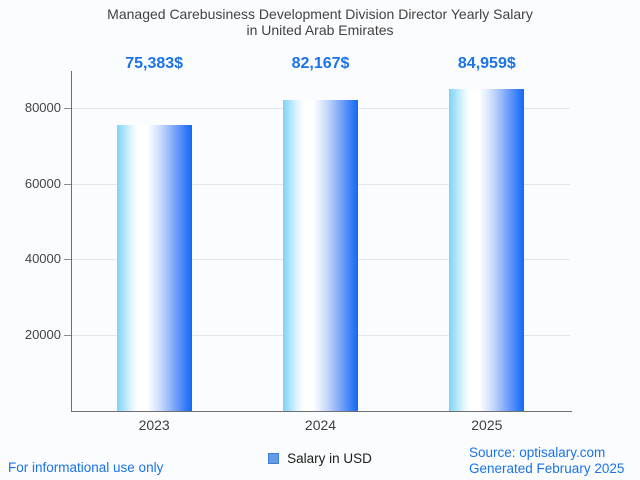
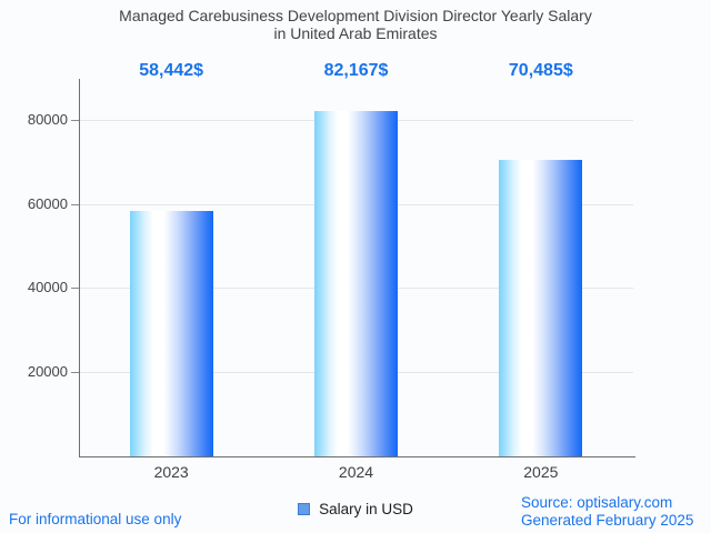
2023: 75,383 -> 58,442
2025: 84,959 -> 70,485
